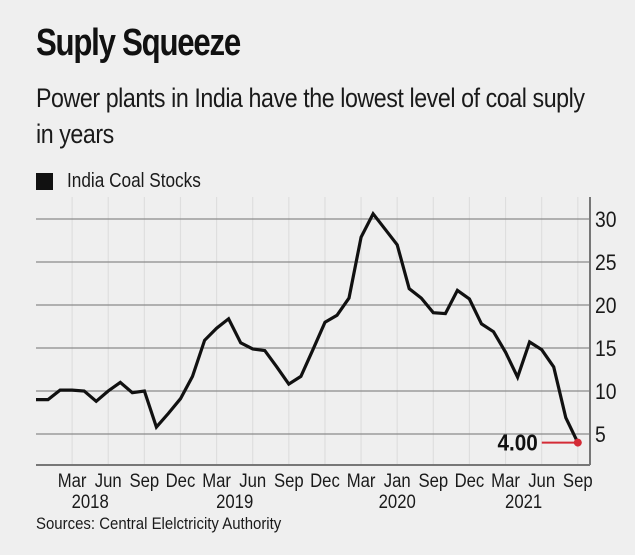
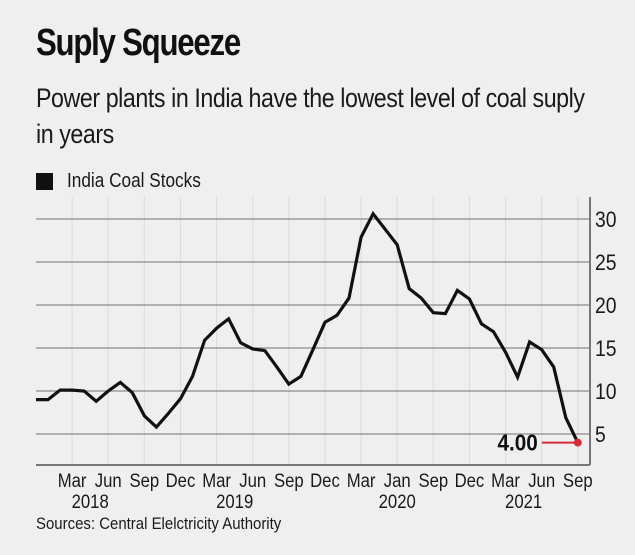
Sep 2018: 10 -> 7
